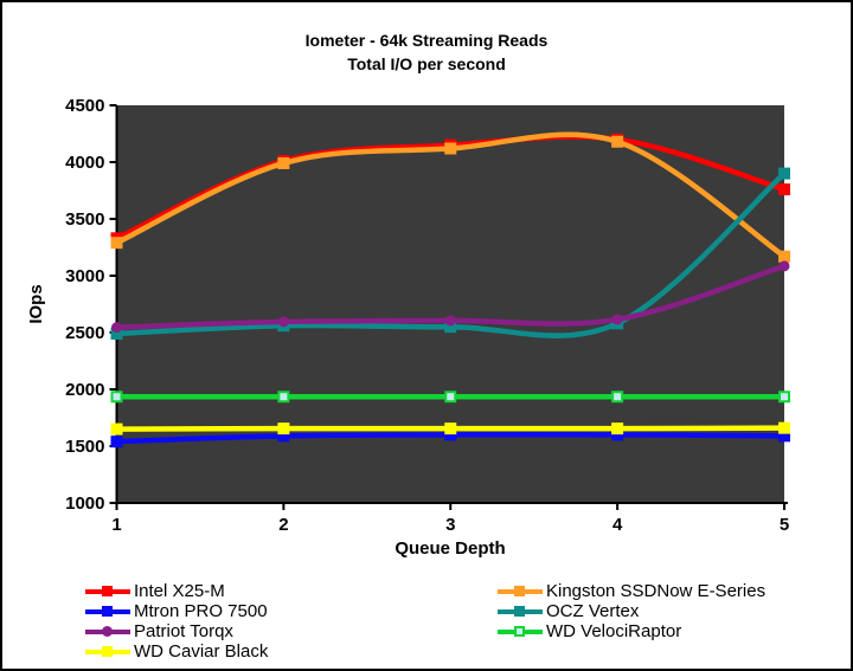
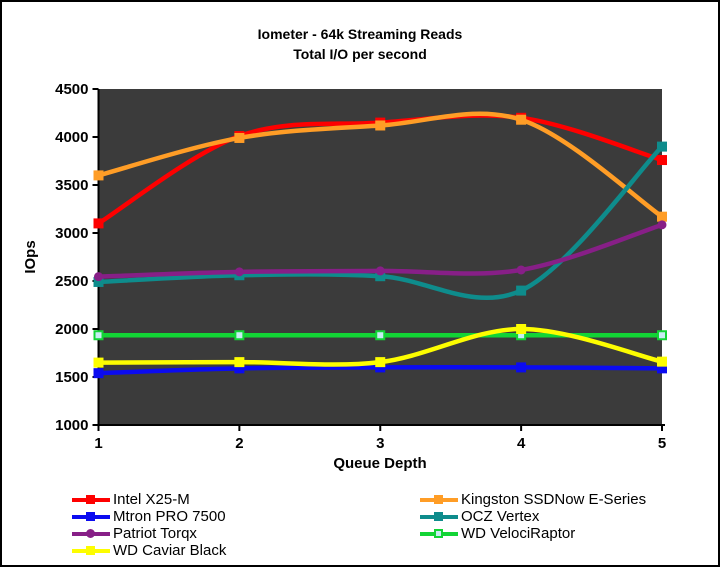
Intel X25-M/1: 3300 -> 3100
Kingston SSDNow E-Series/1: 3300 -> 3600
OCZ Vertex/4: 2600 -> 2400
WD Caviar Black/4: 1700 -> 2000
